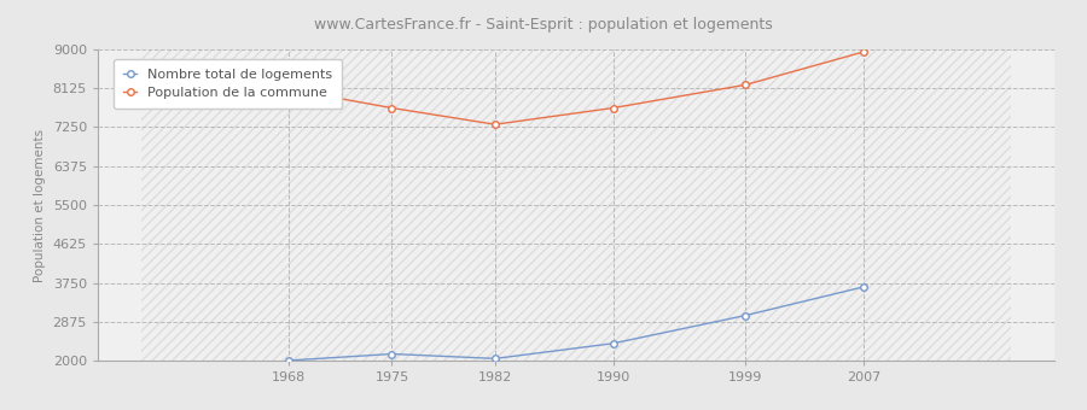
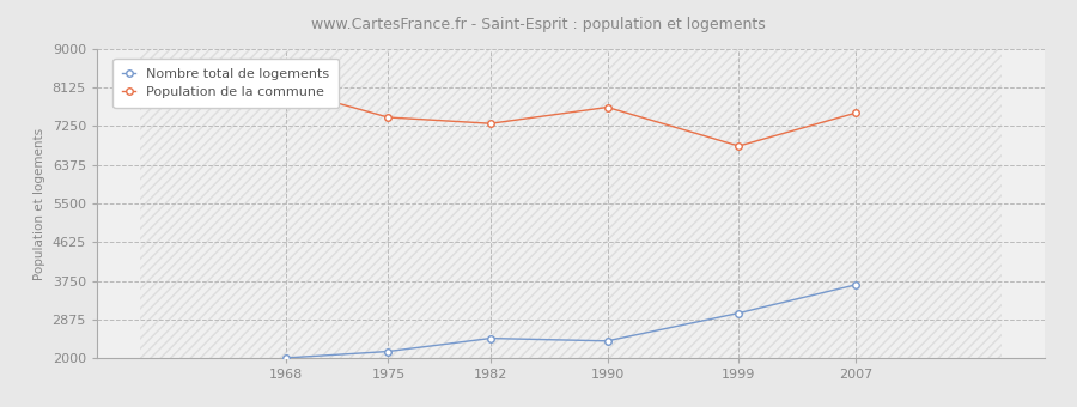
Population de la commune/1975: 7680 -> 7450
Nombre total de logements/1982: 2050 -> 2450
Population de la commune/1999: 8200 -> 6800
Population de la commune/2007: 8940 -> 7550
